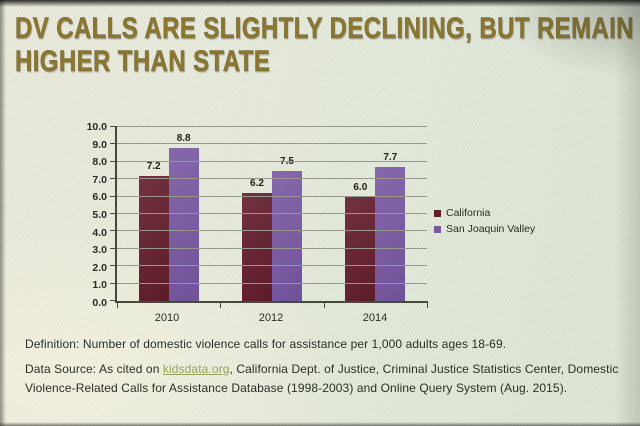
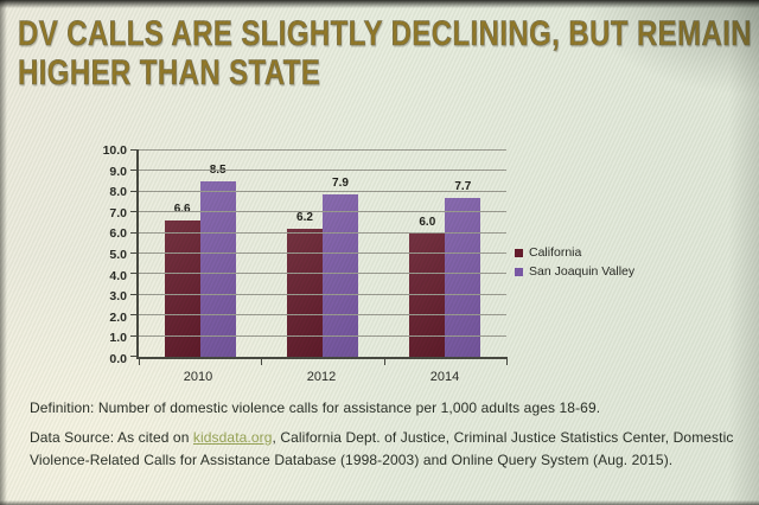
California/2010: 7.2 -> 6.6
San Joaquin Valley/2010: 8.8 -> 8.5
San Joaquin Valley/2012: 7.5 -> 7.9
